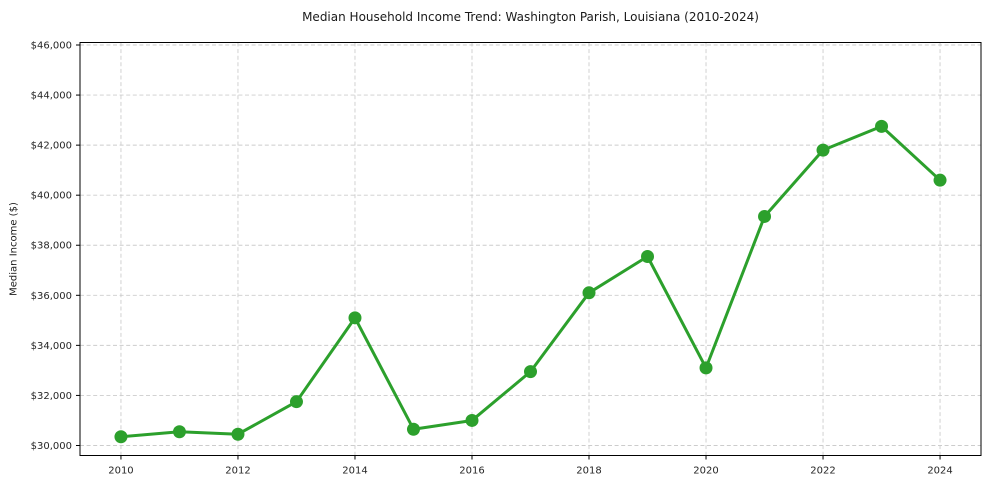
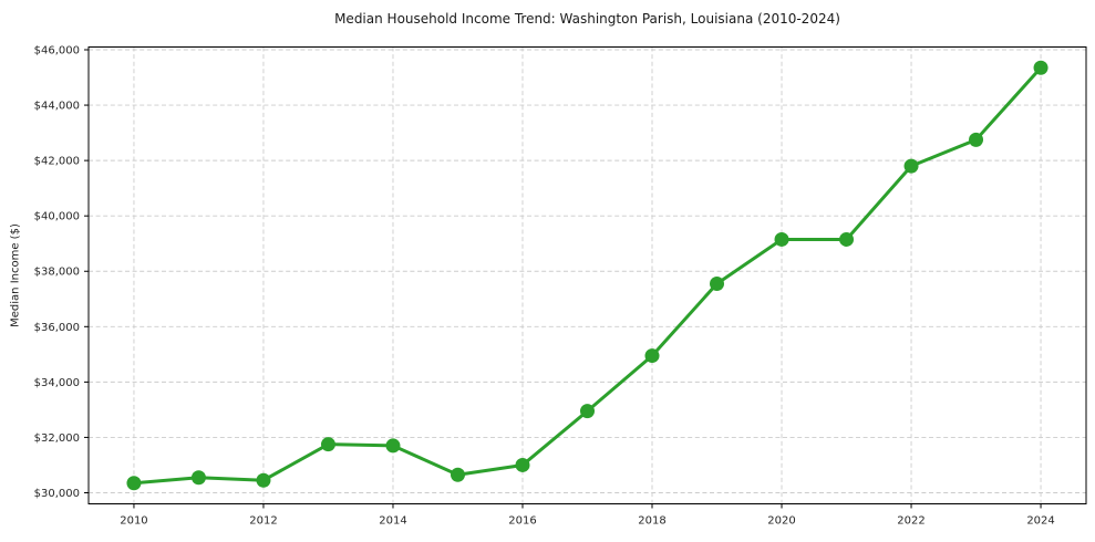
2014: $35100 -> $31700
2018: $36100 -> $35000
2020: $33100 -> $39200
2024: $40600 -> $45400
